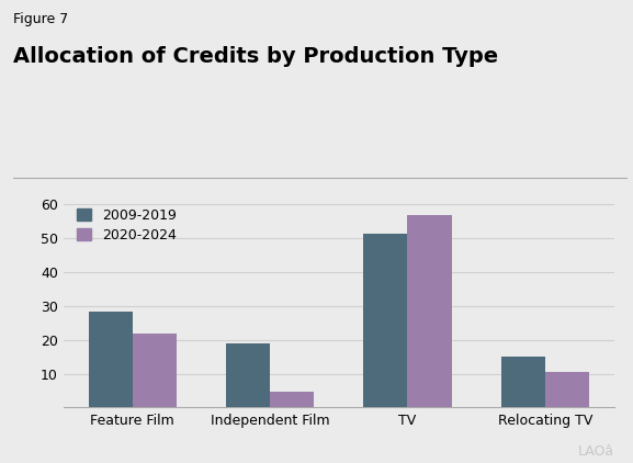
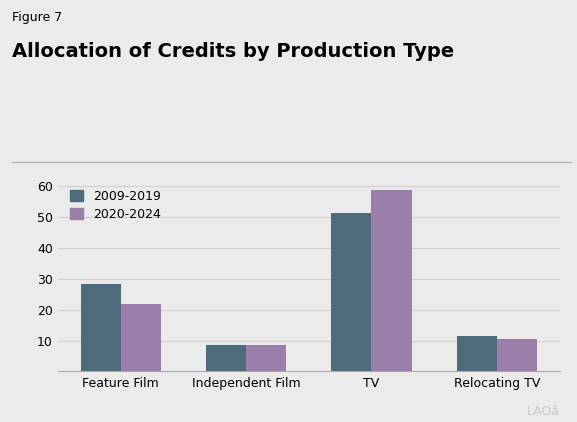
2009-2019/Independent Film: 19.0 -> 8.5
2020-2024/Independent Film: 4.5 -> 8.7
2020-2024/TV: 57.0 -> 59.0
2009-2019/Relocating TV: 15.0 -> 11.5
